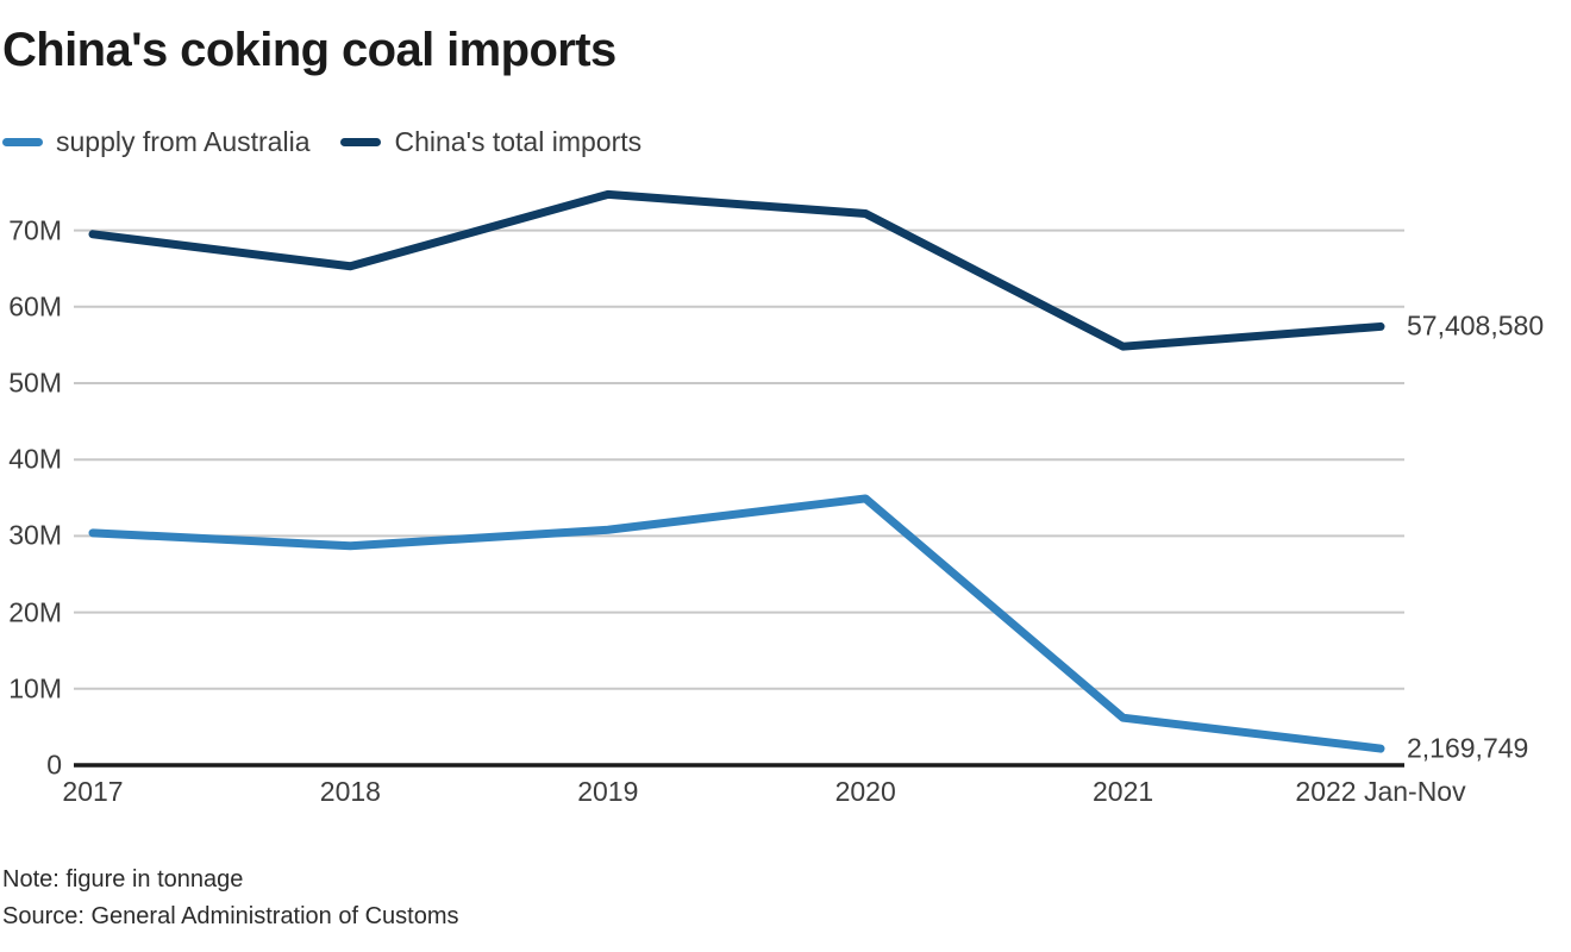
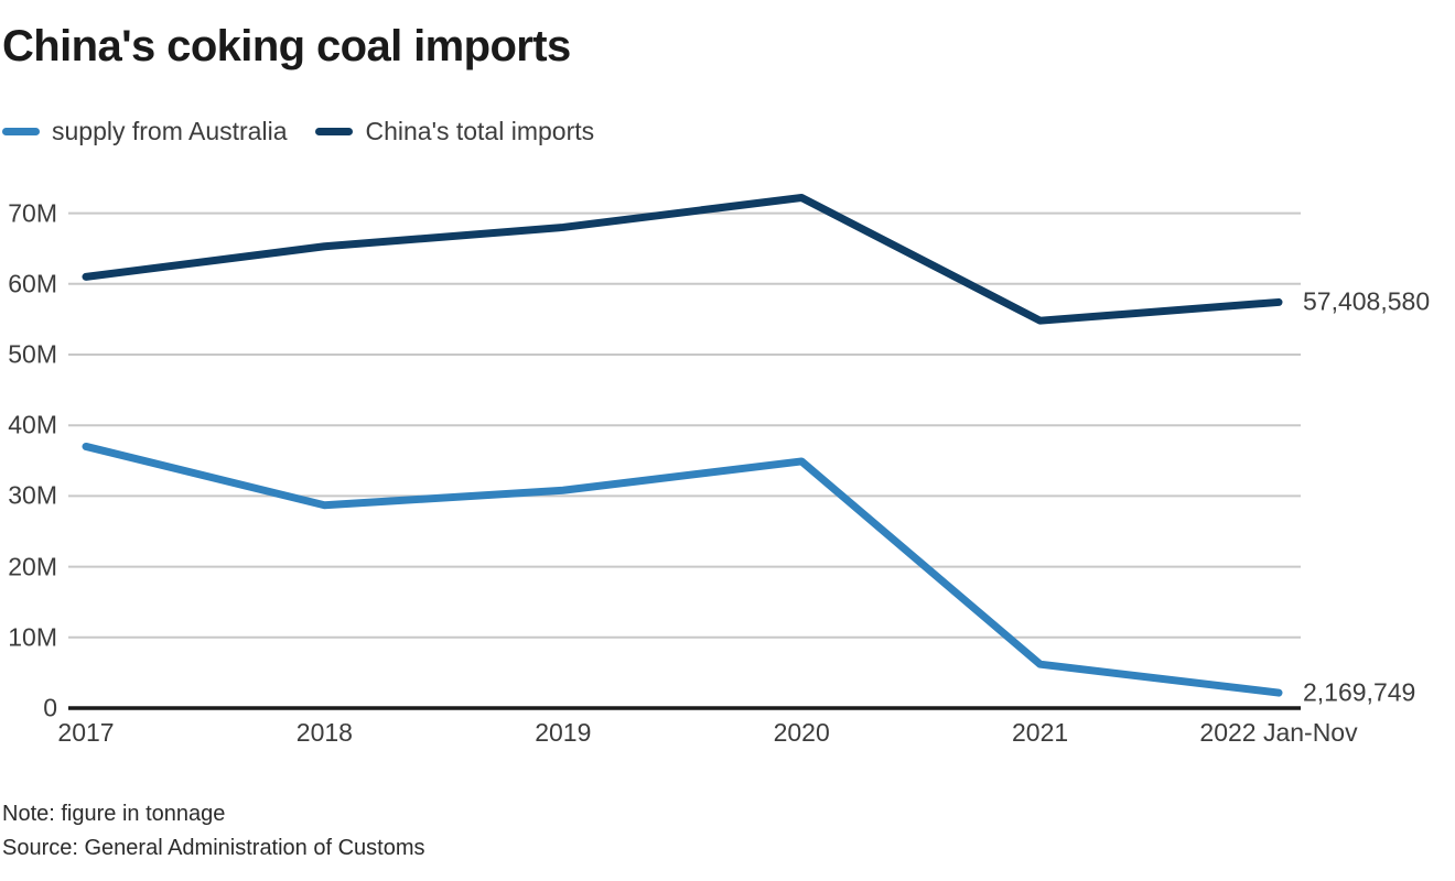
supply from Australia/2017: 30M -> 37M
China's total imports/2017: 70M -> 61M
China's total imports/2019: 75M -> 68M
